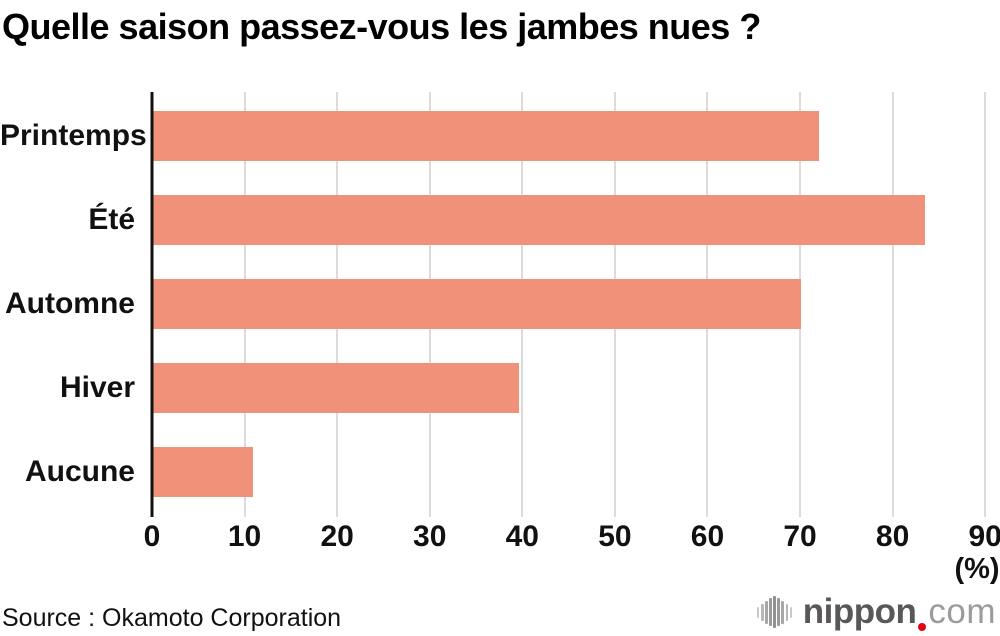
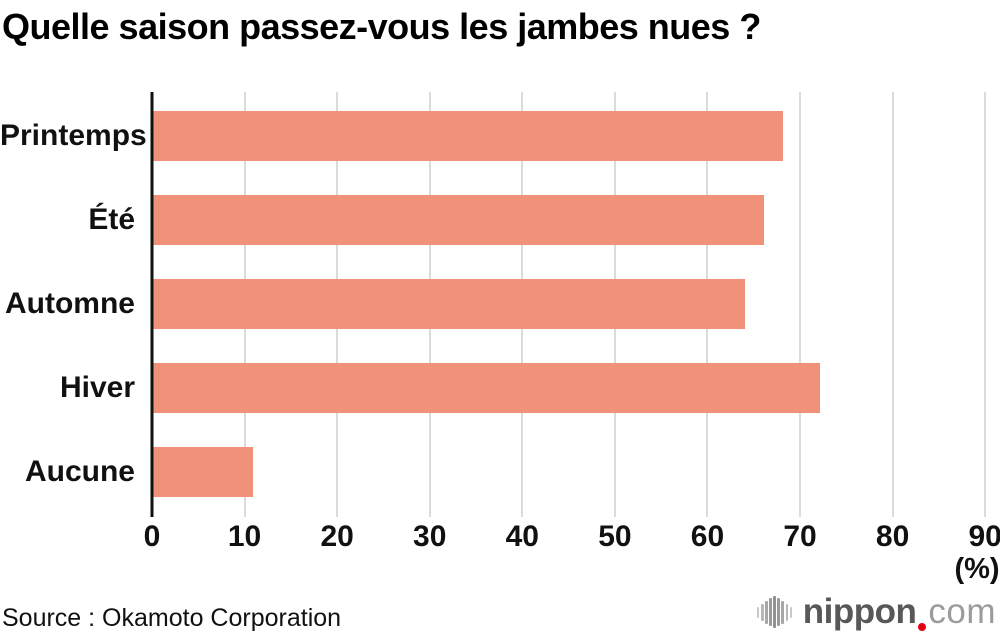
Printemps: 72 -> 68
Été: 83 -> 66
Automne: 70 -> 64
Hiver: 40 -> 72
